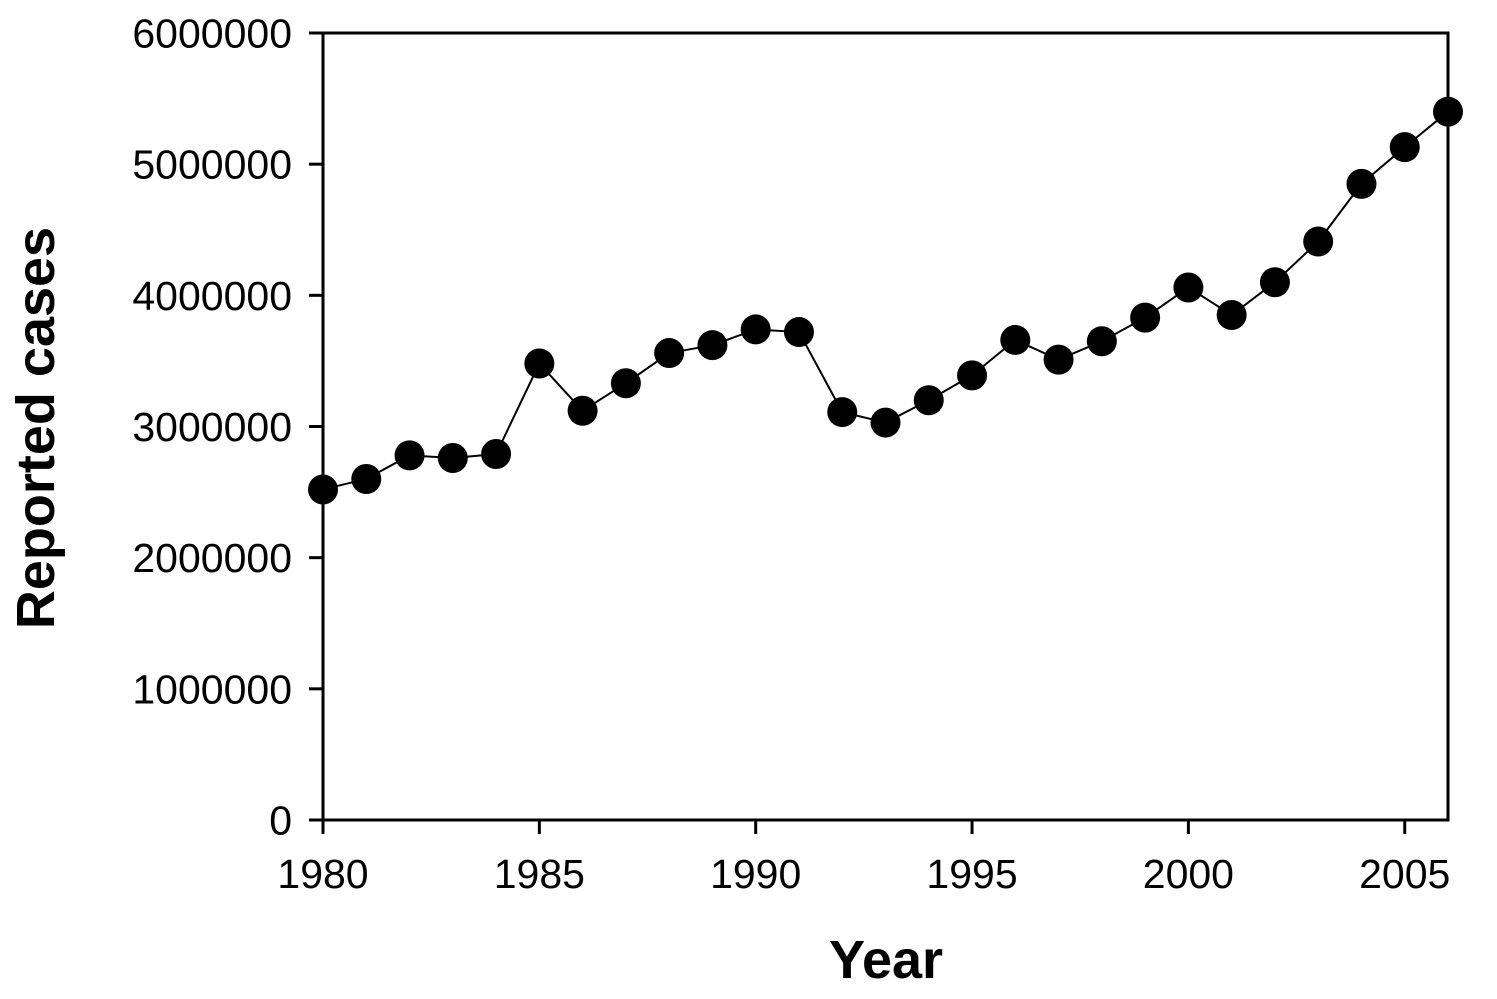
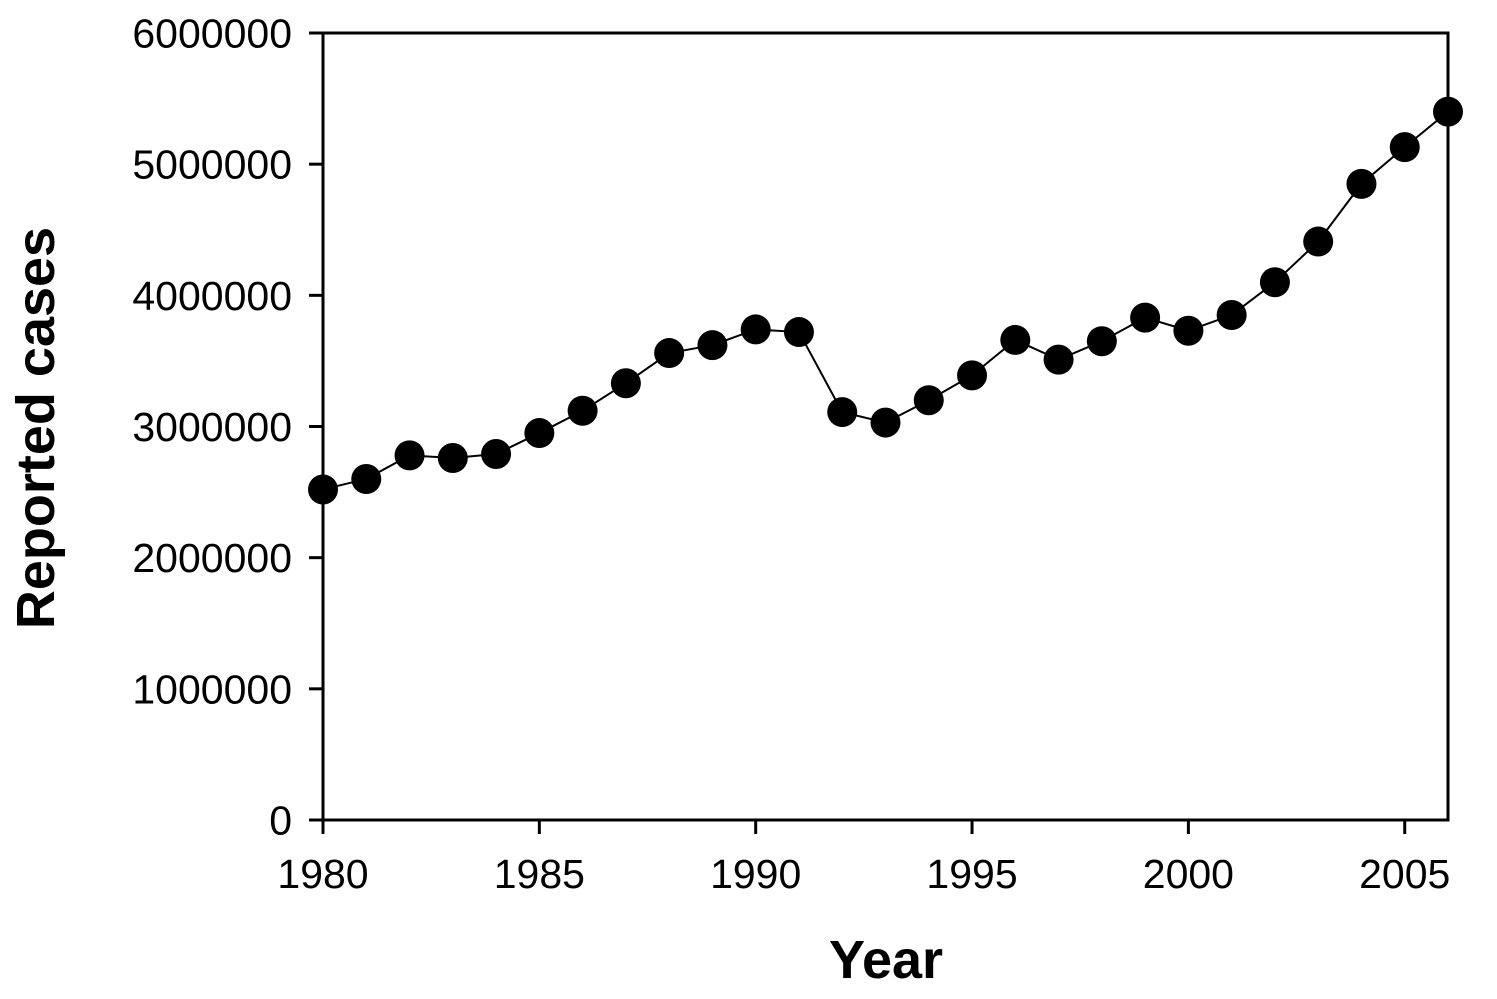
1985: 3480000 -> 2950000
2000: 4060000 -> 3730000
